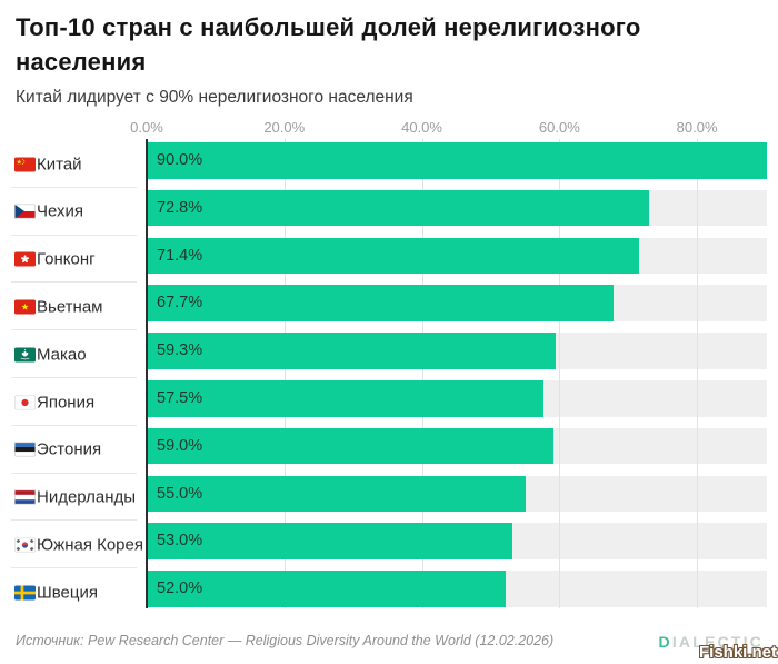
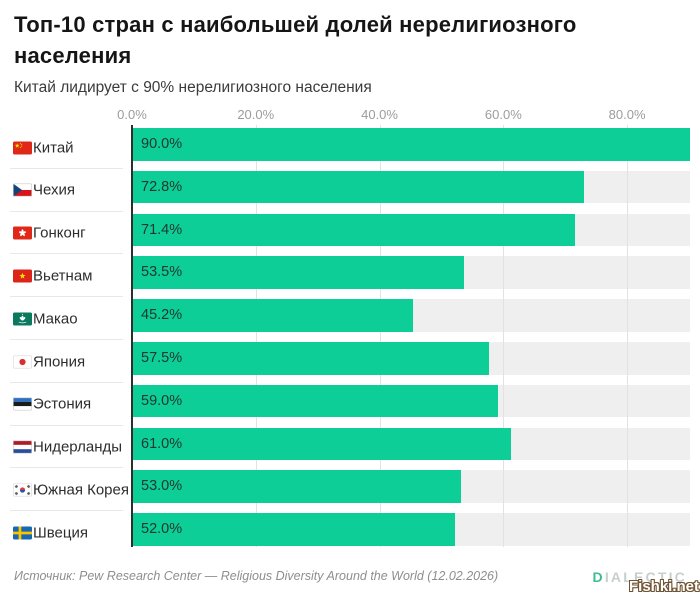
Вьетнам: 67.7% -> 53.5%
Макао: 59.3% -> 45.2%
Нидерланды: 55.0% -> 61.0%
